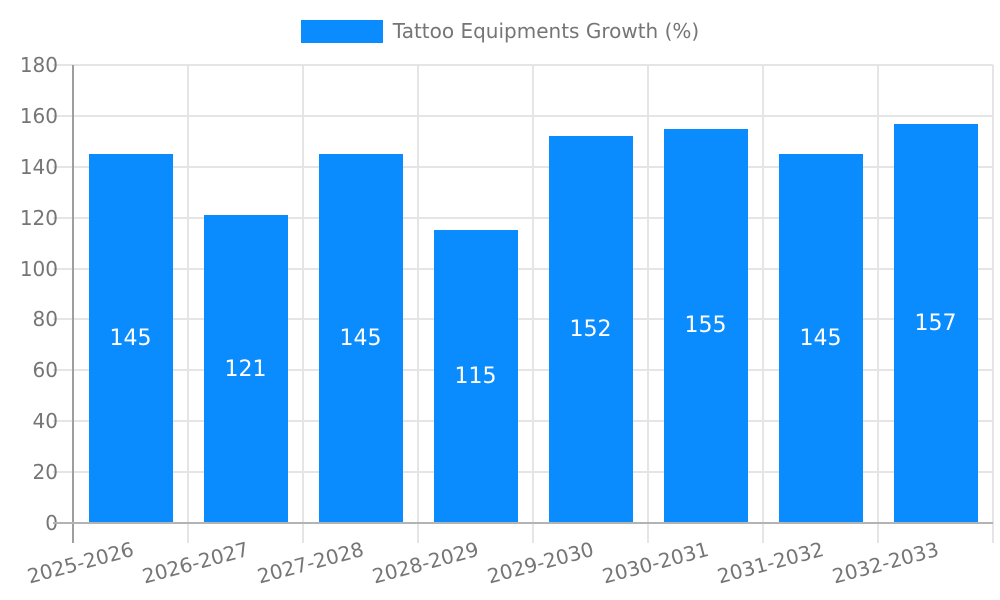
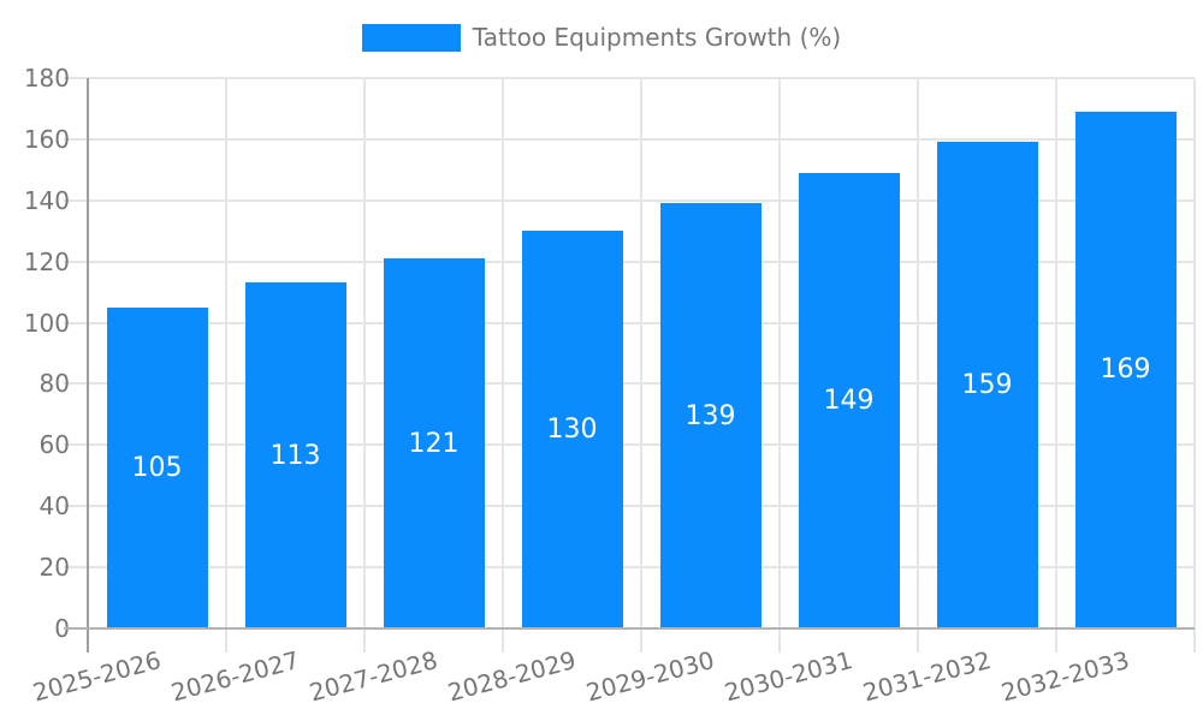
2025-2026: 145 -> 105
2026-2027: 121 -> 113
2027-2028: 145 -> 121
2028-2029: 115 -> 130
2029-2030: 152 -> 139
2030-2031: 155 -> 149
2031-2032: 145 -> 159
2032-2033: 157 -> 169
